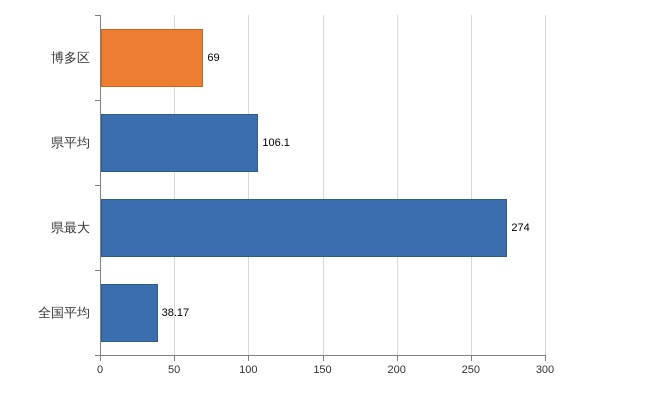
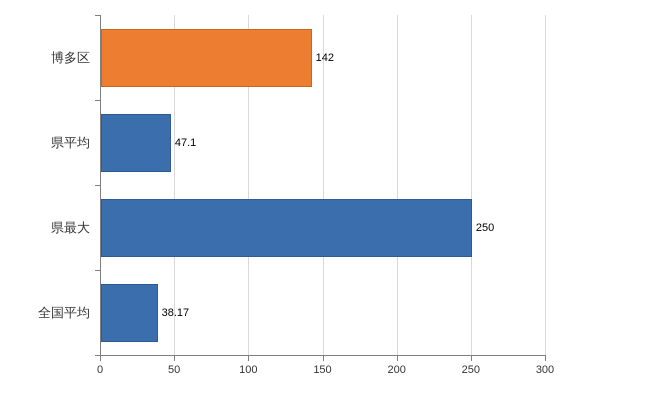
博多区: 69 -> 142
県平均: 106.1 -> 47.1
県最大: 274 -> 250
